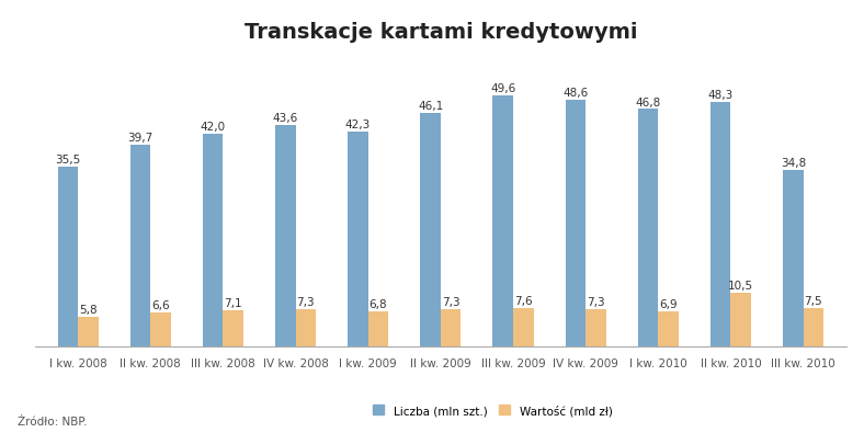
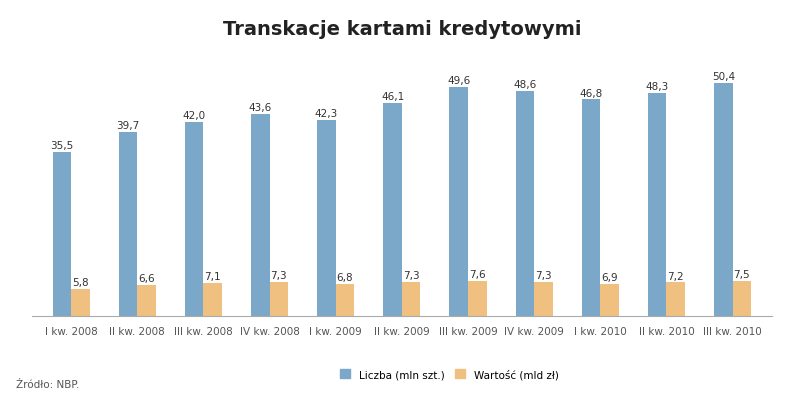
Wartość (mld zł)/II kw. 2010: 10,5 -> 7,2
Liczba (mln szt.)/III kw. 2010: 34,8 -> 50,4
